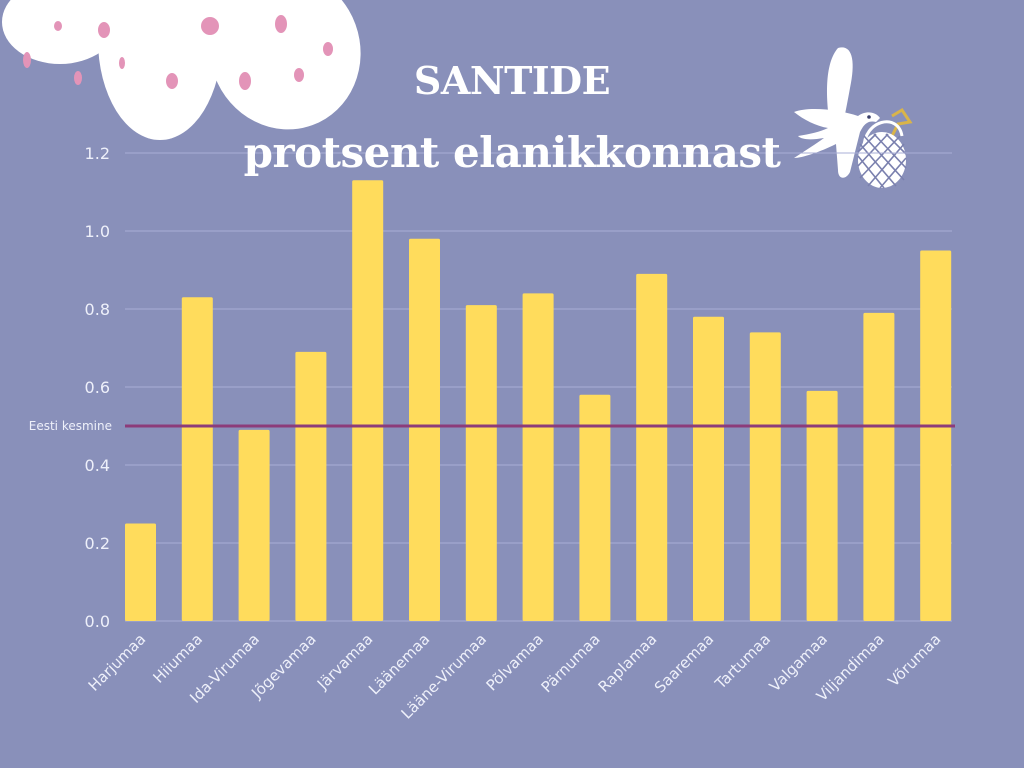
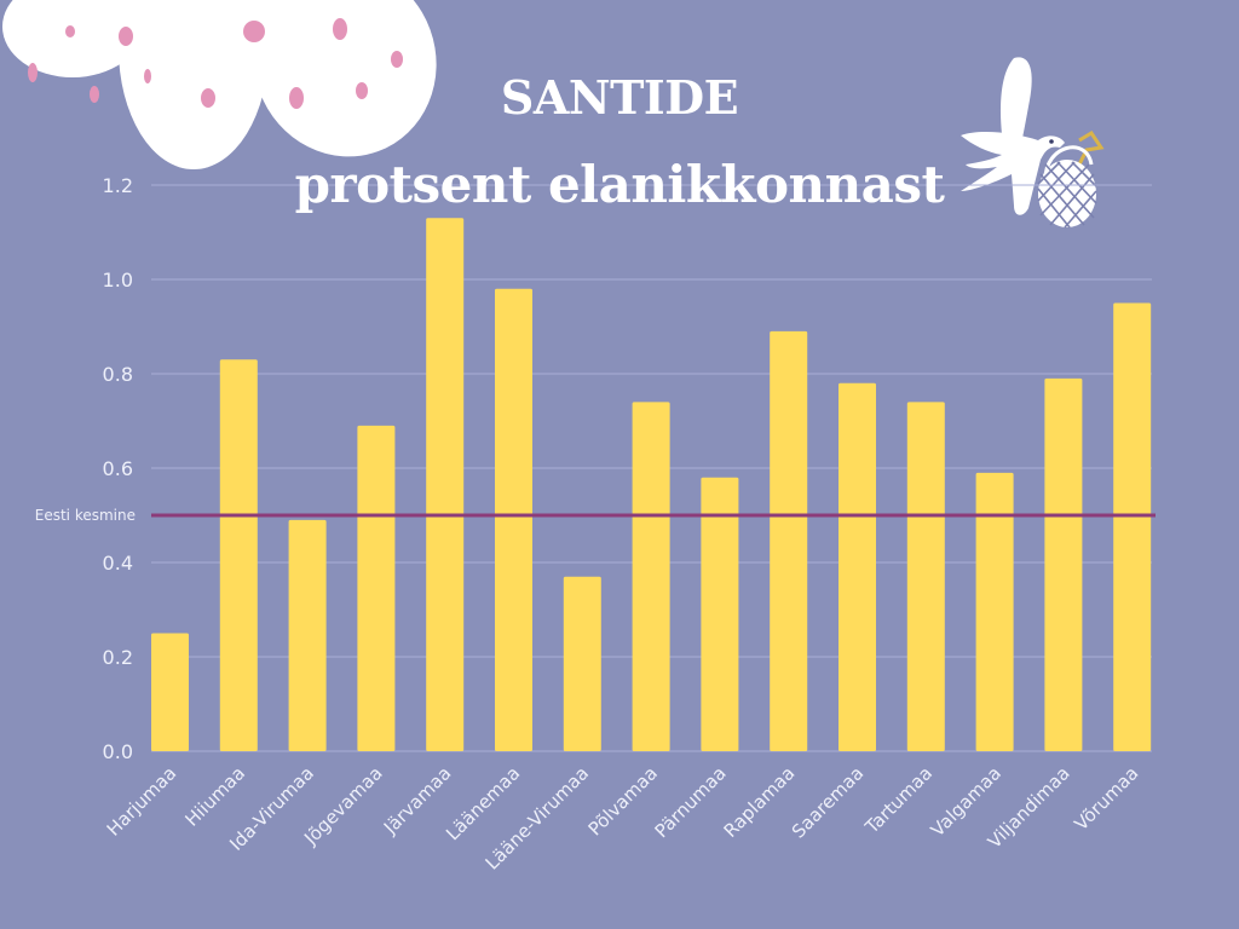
Lääne-Virumaa: 0.81 -> 0.37
Põlvamaa: 0.84 -> 0.74
